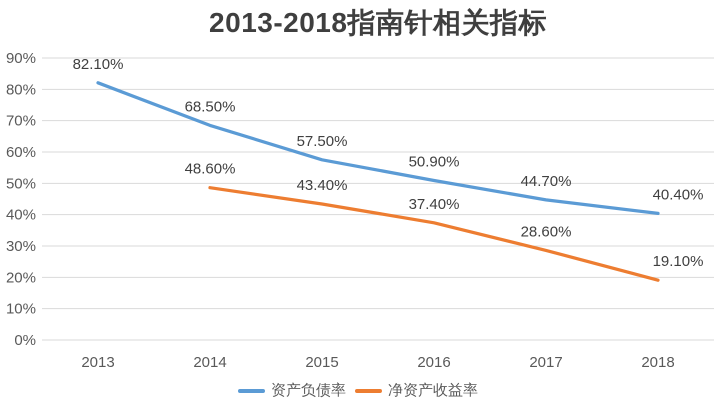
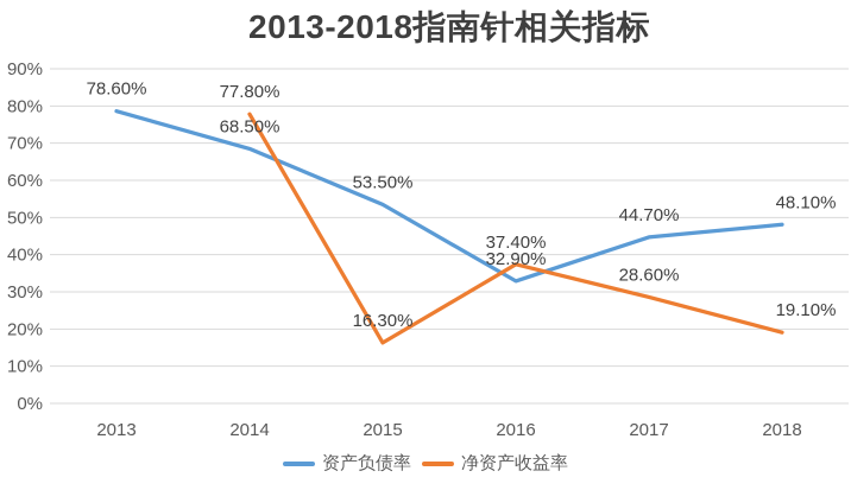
资产负债率/2013: 82.10% -> 78.60%
净资产收益率/2014: 48.60% -> 77.80%
资产负债率/2015: 57.50% -> 53.50%
净资产收益率/2015: 43.40% -> 16.30%
资产负债率/2016: 50.90% -> 32.90%
资产负债率/2018: 40.40% -> 48.10%
